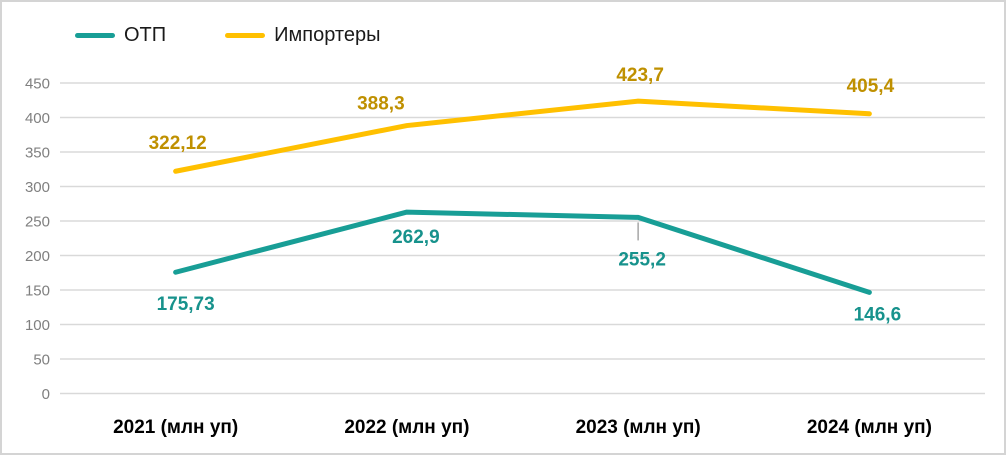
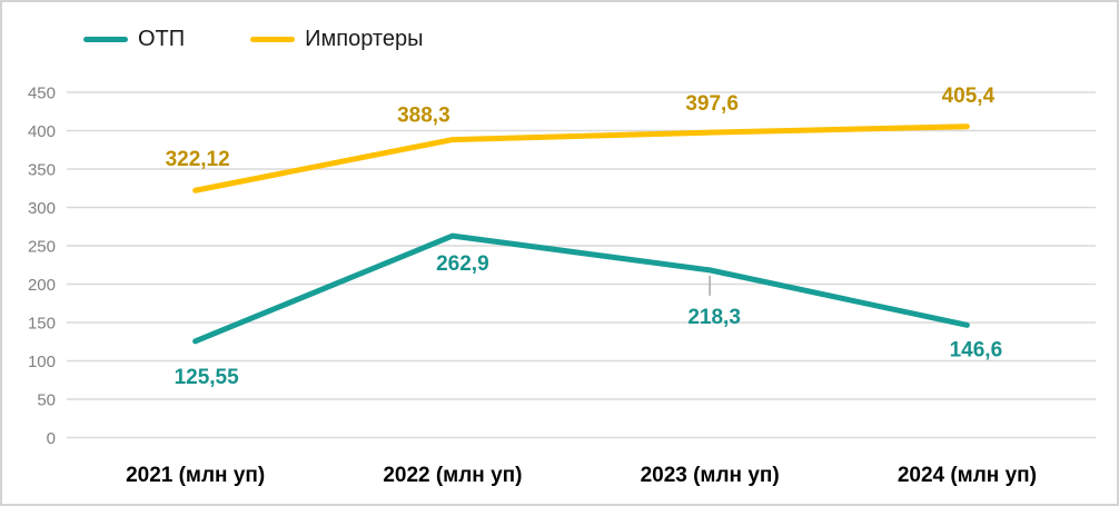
ОТП/2021 (млн уп): 175,73 -> 125,55
ОТП/2023 (млн уп): 255,2 -> 218,3
Импортеры/2023 (млн уп): 423,7 -> 397,6
